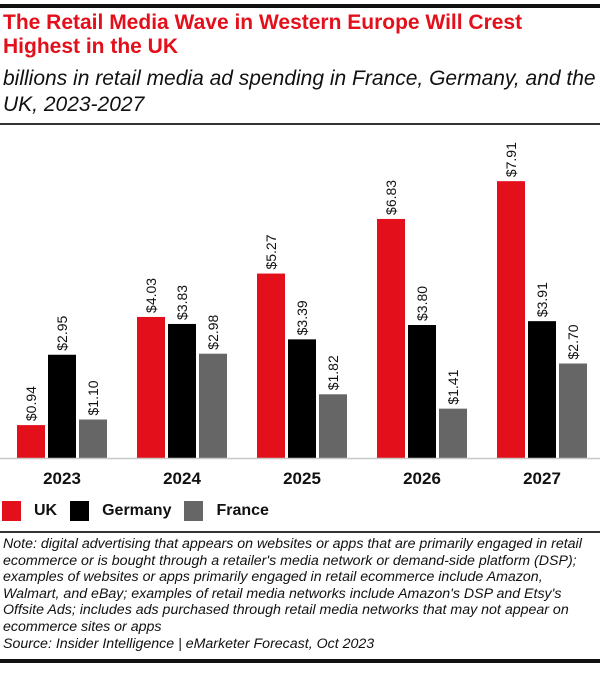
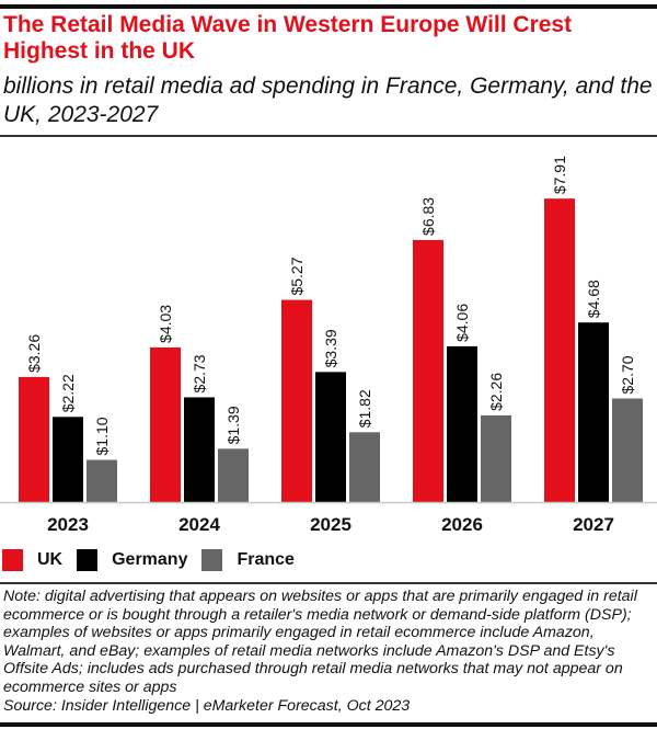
UK/2023: $0.94 -> $3.26
Germany/2023: $2.95 -> $2.22
Germany/2024: $3.83 -> $2.73
France/2024: $2.98 -> $1.39
Germany/2026: $3.80 -> $4.06
France/2026: $1.41 -> $2.26
Germany/2027: $3.91 -> $4.68
